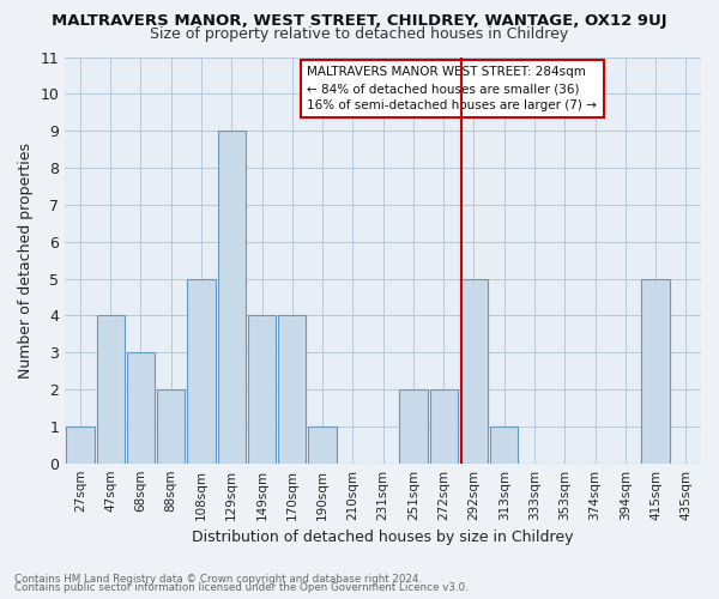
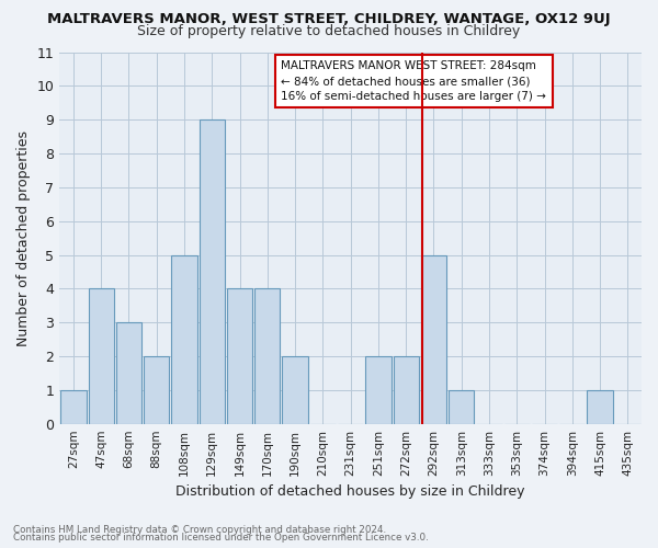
190sqm: 1 -> 2
415sqm: 5 -> 1
